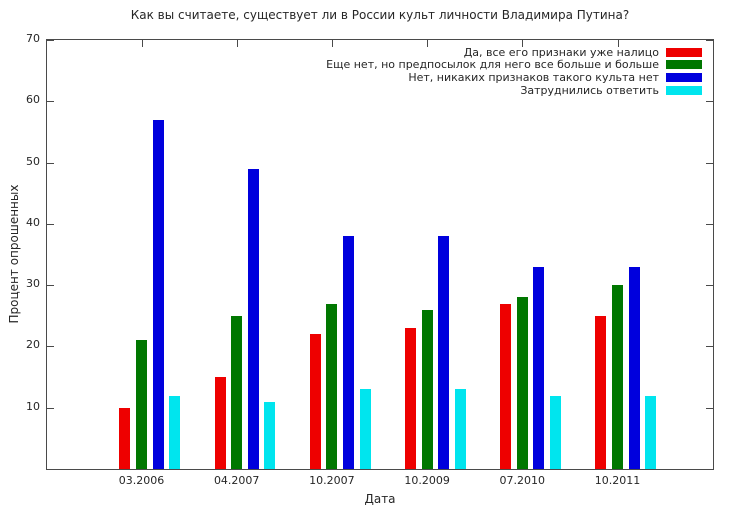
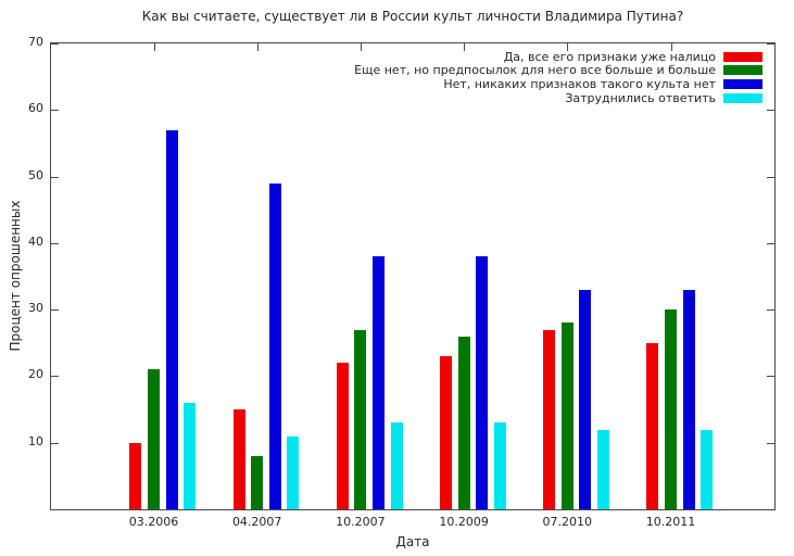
Затруднились ответить/03.2006: 12 -> 16
Еще нет, но предпосылок для него все больше и больше/04.2007: 25 -> 8
